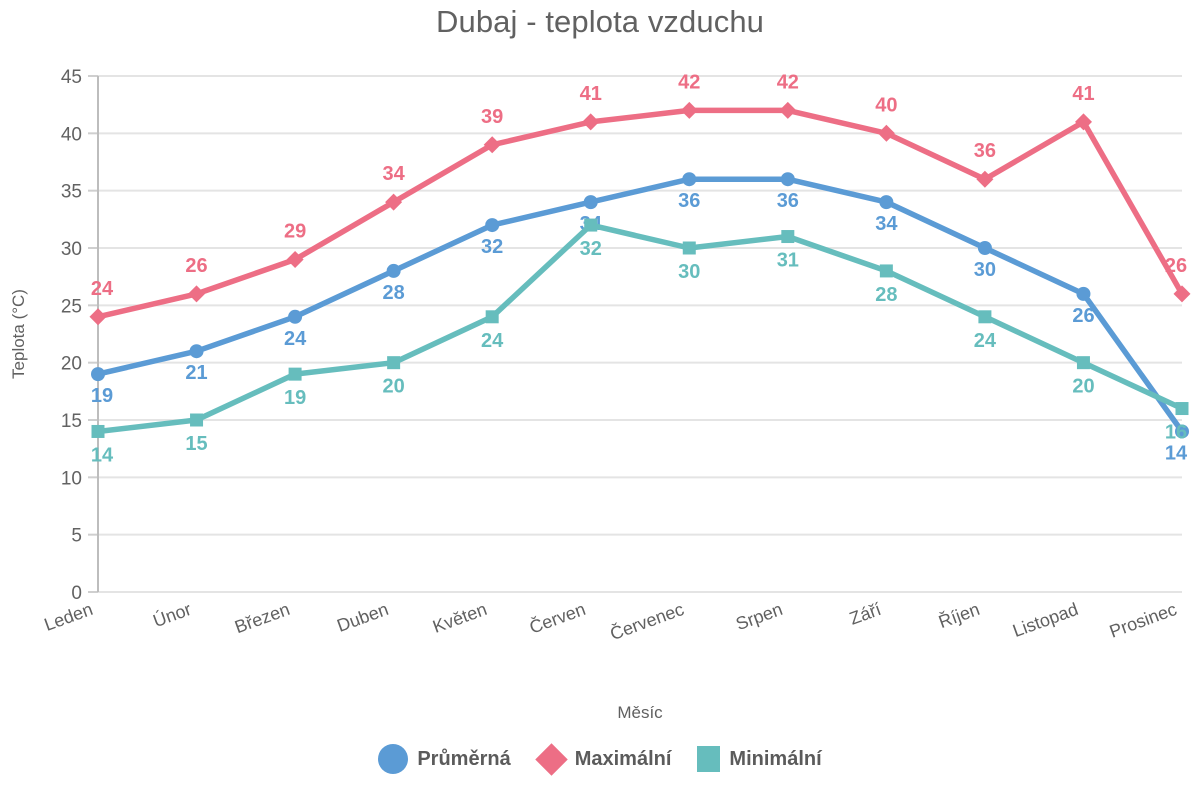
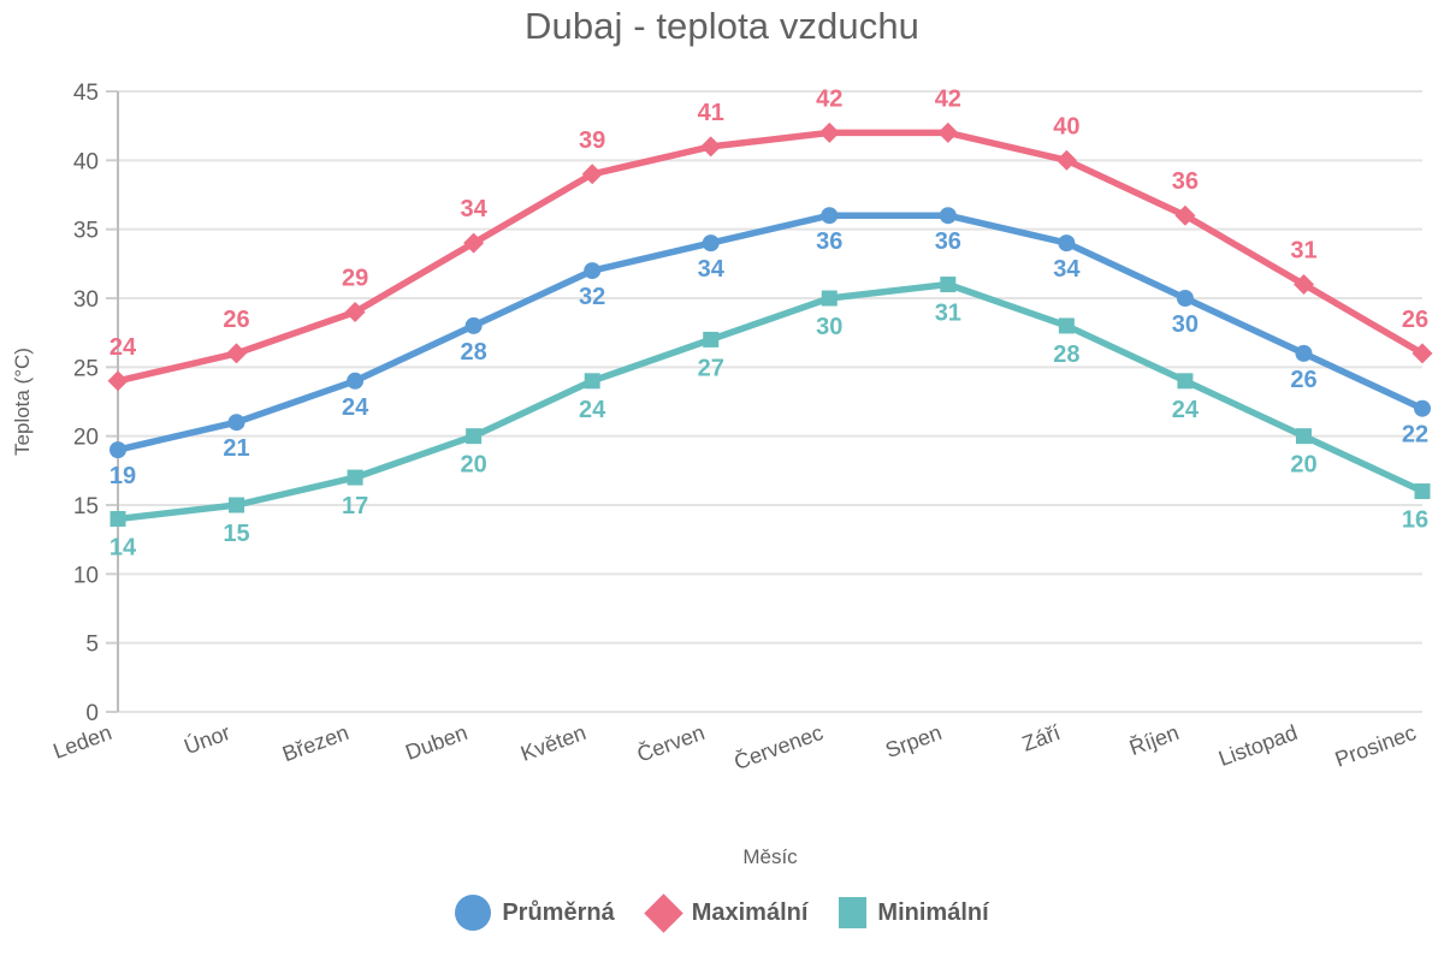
Minimální/Březen: 19 -> 17
Minimální/Červen: 32 -> 27
Maximální/Listopad: 41 -> 31
Průměrná/Prosinec: 14 -> 22
